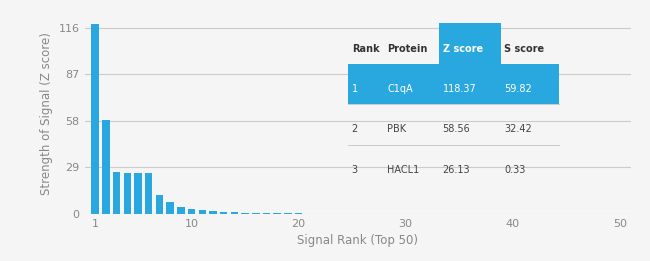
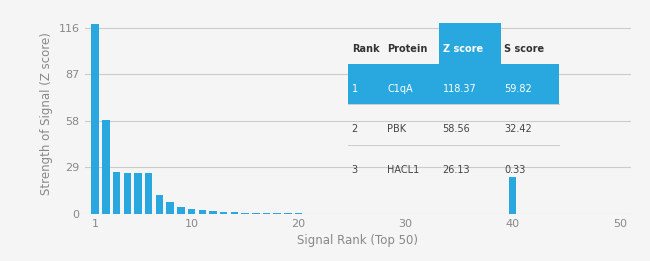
40: 0 -> 23
